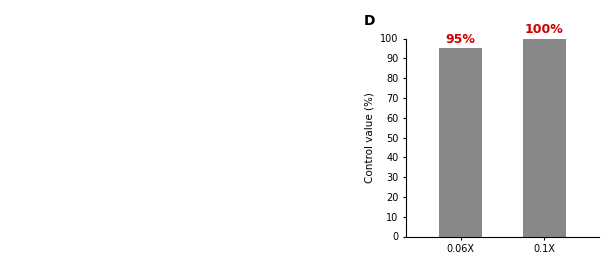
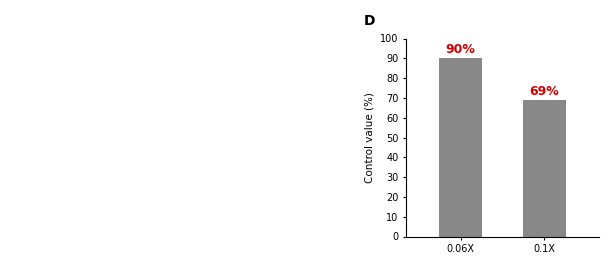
0.06X: 95% -> 90%
0.1X: 100% -> 69%
